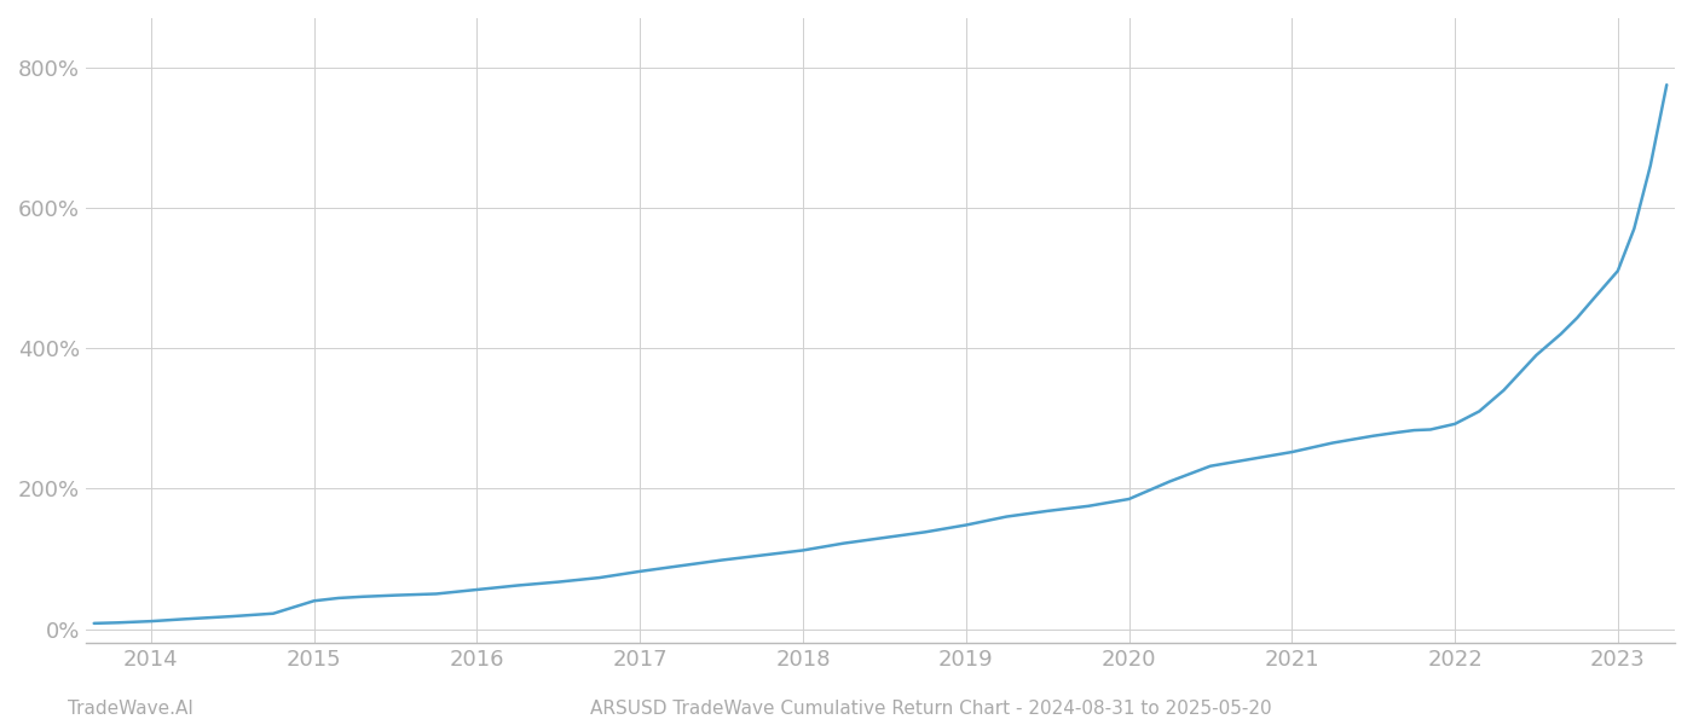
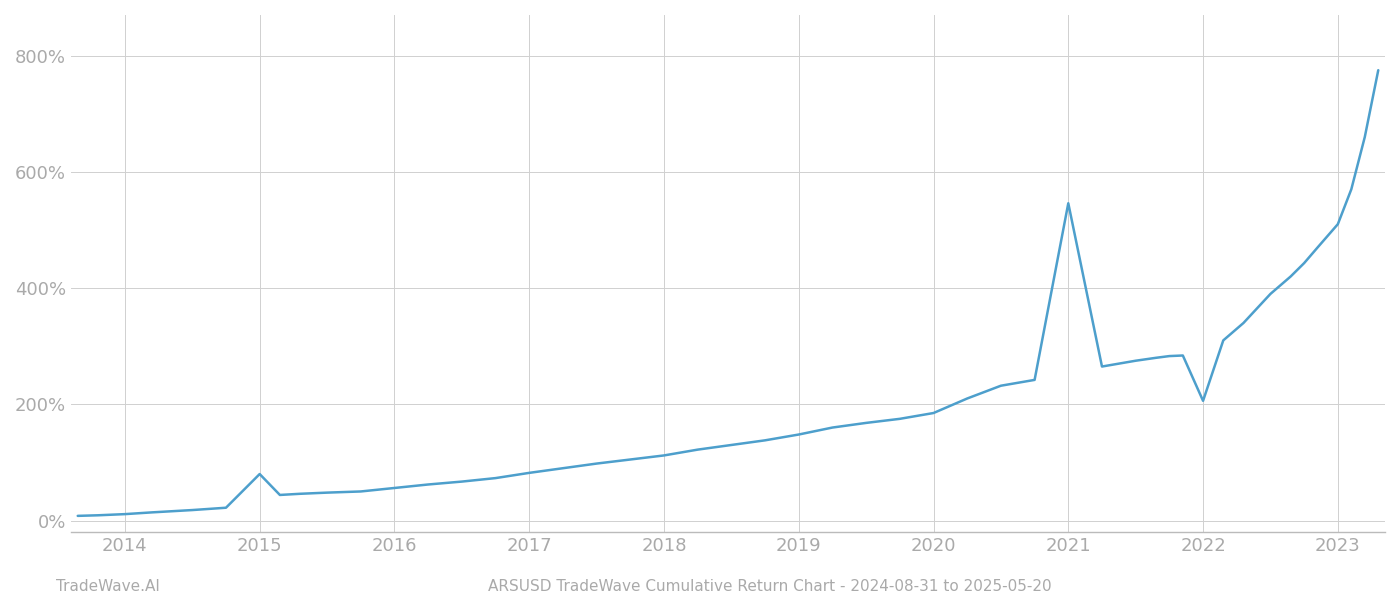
2015: 40% -> 80%
2021: 252% -> 546%
2022: 292% -> 206%
